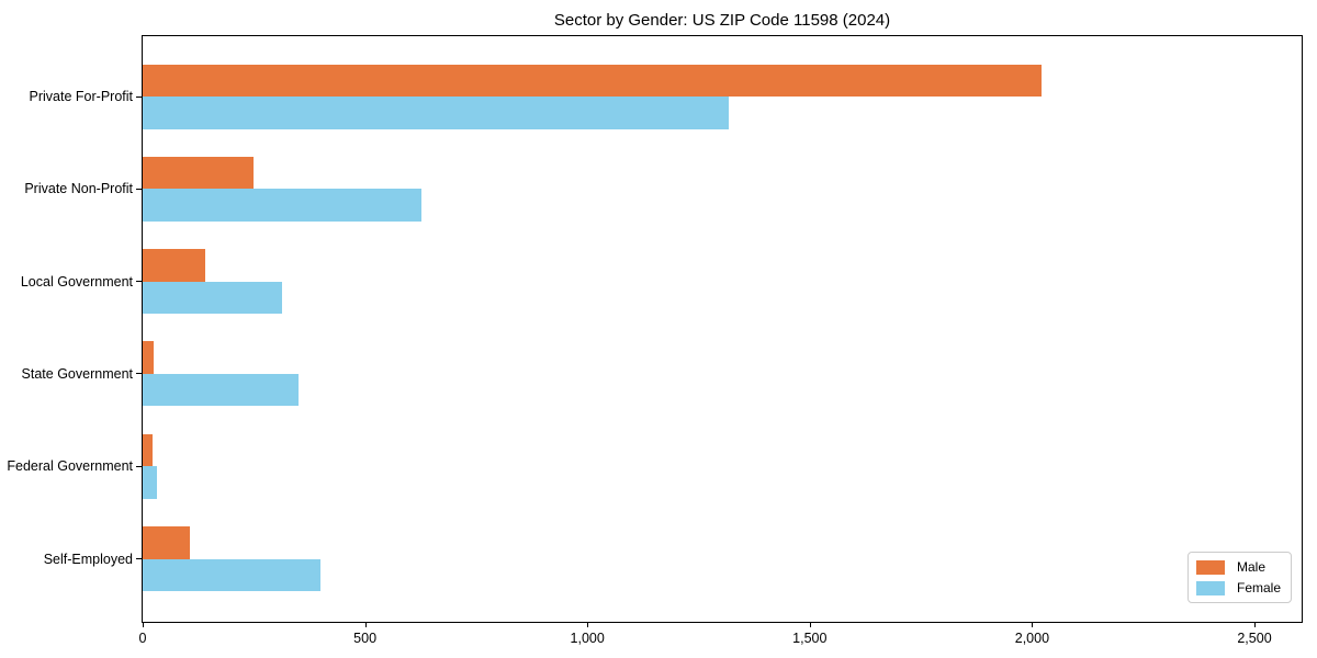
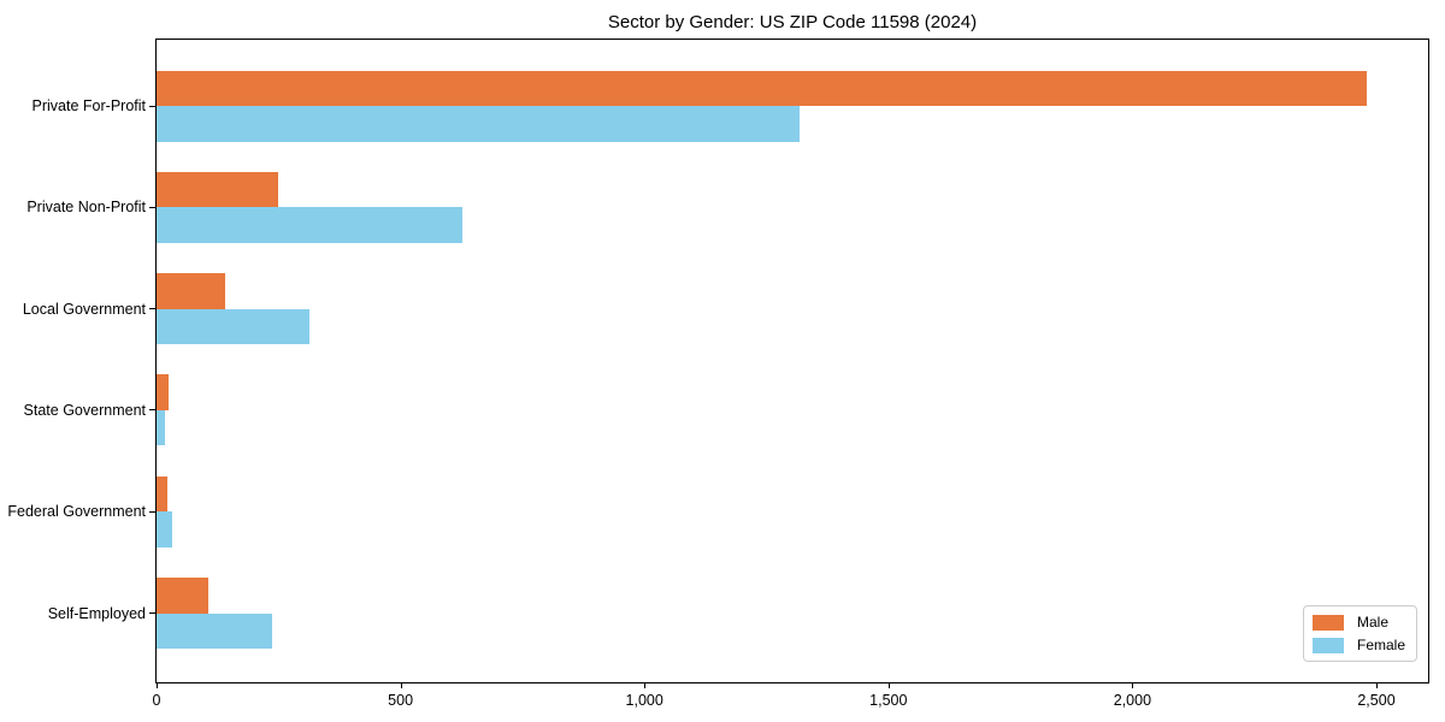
Male/Private For-Profit: 2020 -> 2480
Female/State Government: 350 -> 20
Female/Self-Employed: 400 -> 240
